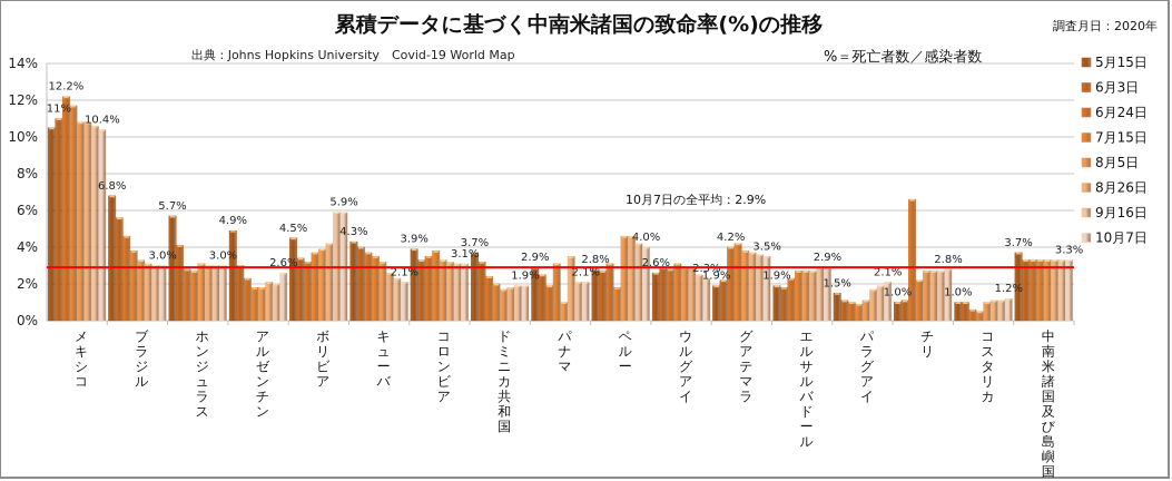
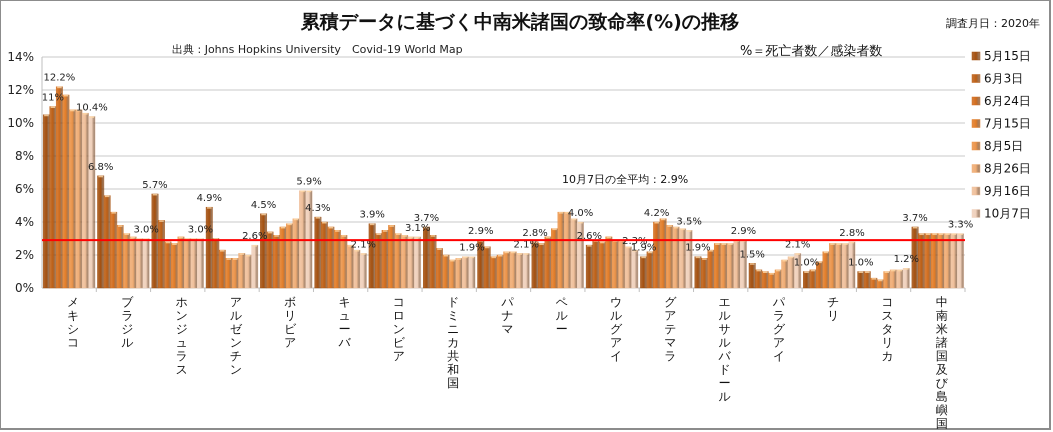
7月15日/パナマ: 3.1% -> 2.0%
8月5日/パナマ: 1.0% -> 2.2%
8月26日/パナマ: 3.5% -> 2.2%
7月15日/ペルー: 1.8% -> 3.6%
6月24日/チリ: 6.6% -> 1.6%
